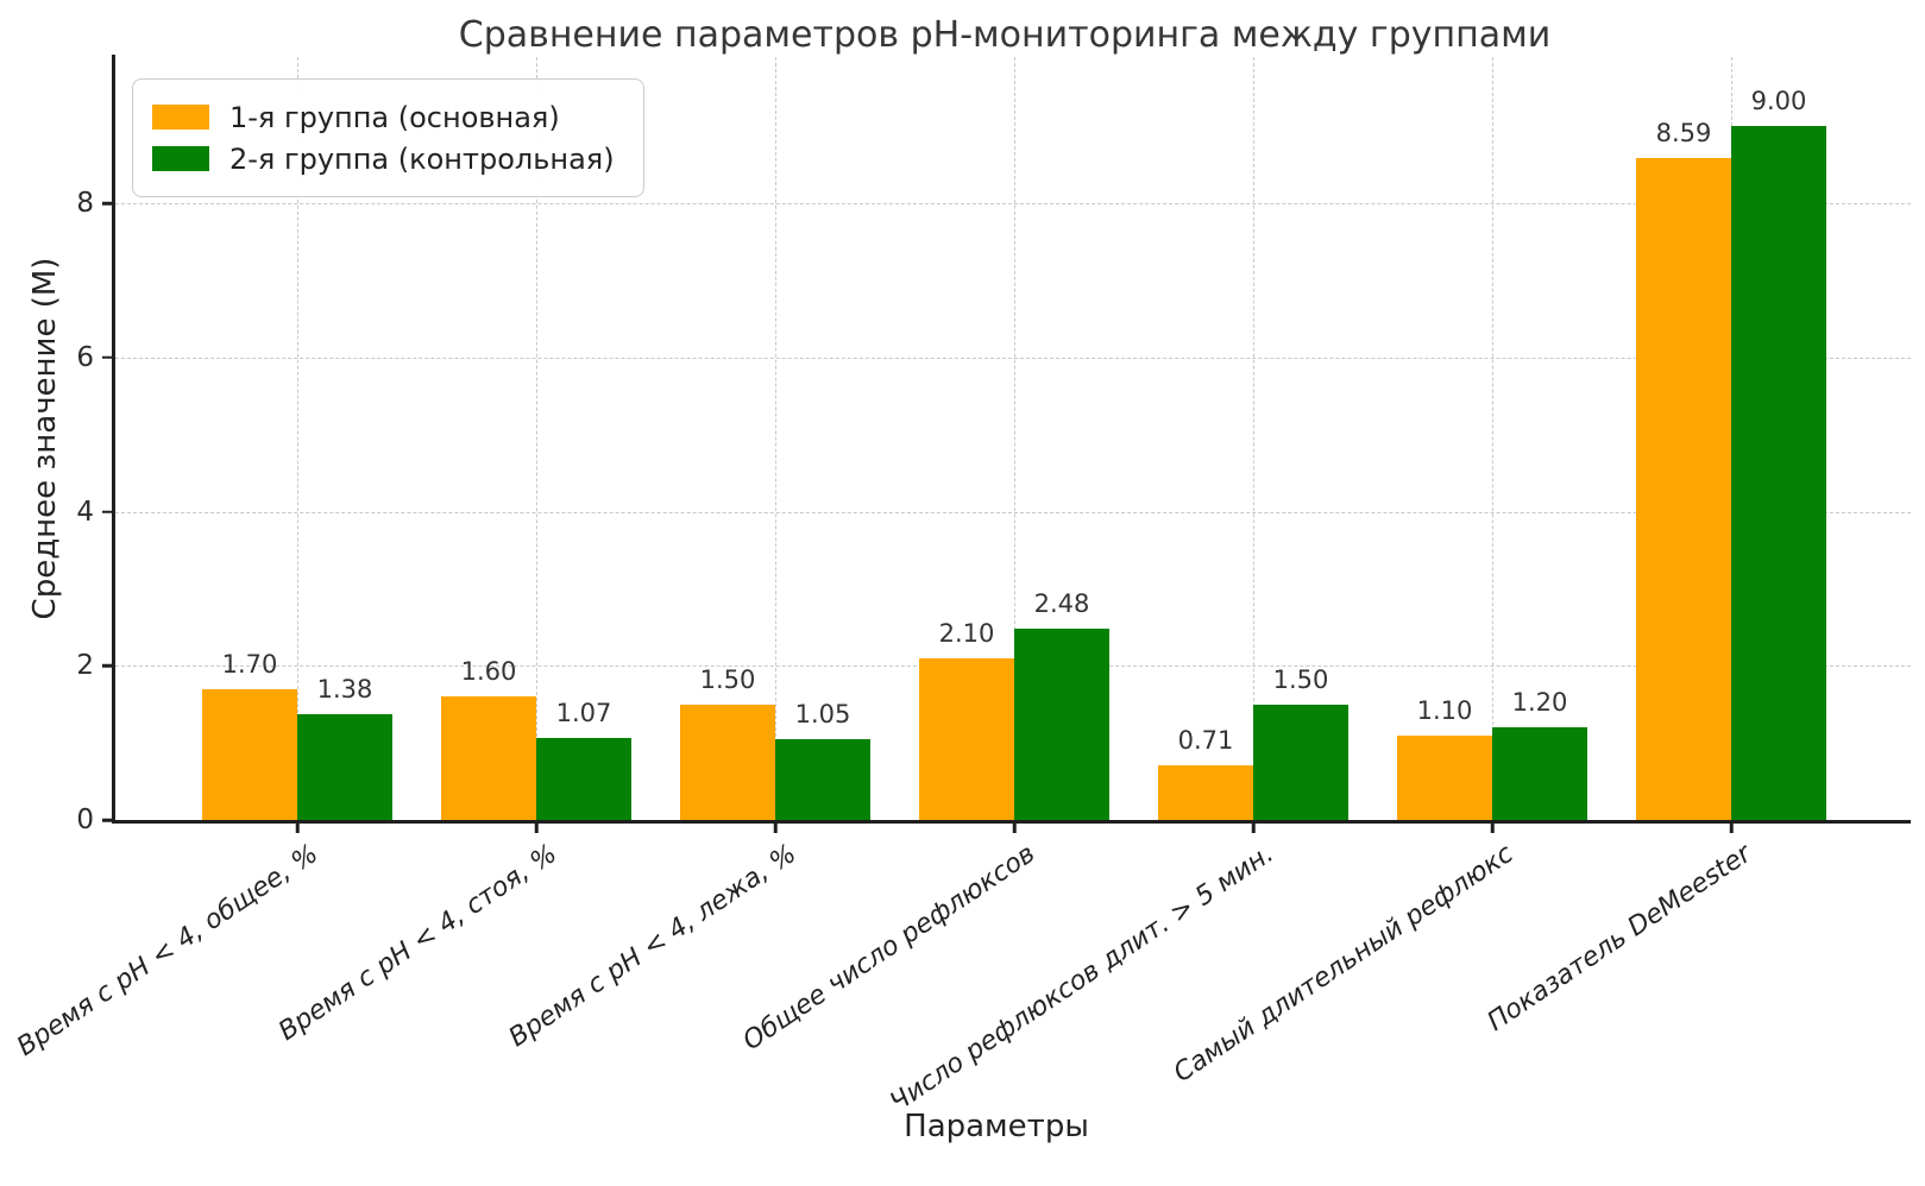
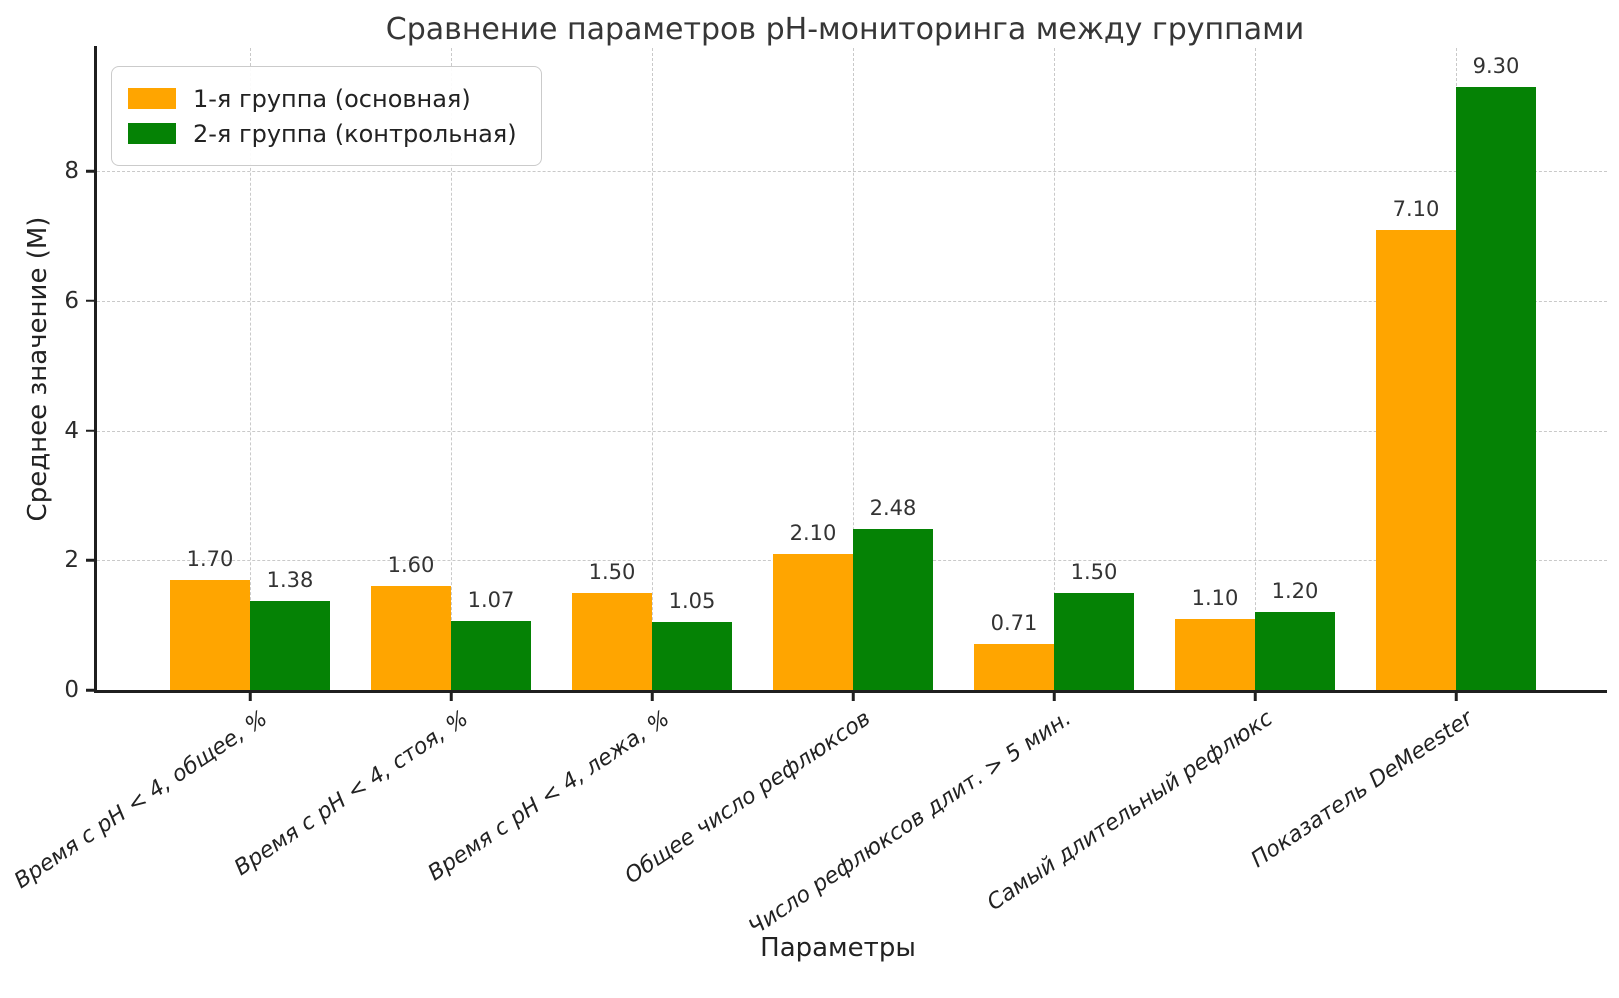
1-я группа (основная)/Показатель DeMeester: 8.59 -> 7.10
2-я группа (контрольная)/Показатель DeMeester: 9.00 -> 9.30
